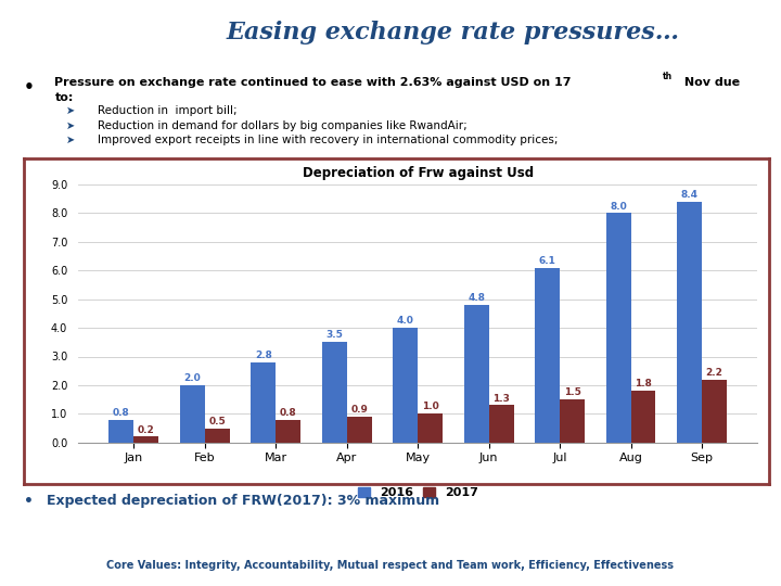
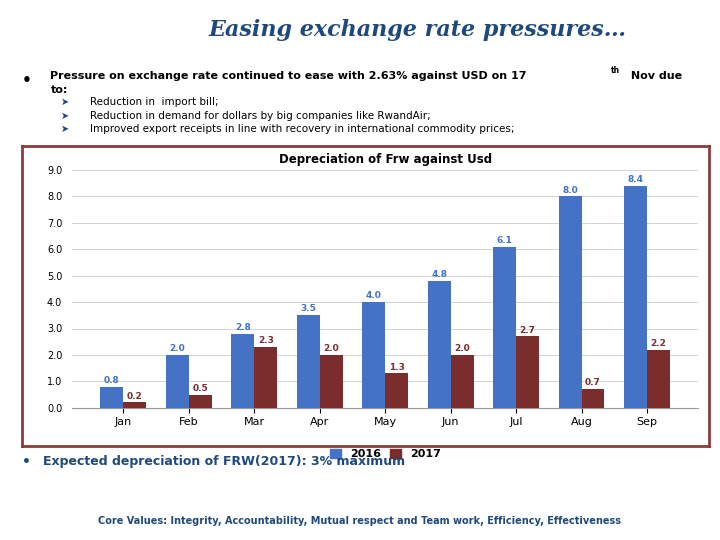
2017/Mar: 0.8 -> 2.3
2017/Apr: 0.9 -> 2.0
2017/May: 1.0 -> 1.3
2017/Jun: 1.3 -> 2.0
2017/Jul: 1.5 -> 2.7
2017/Aug: 1.8 -> 0.7
